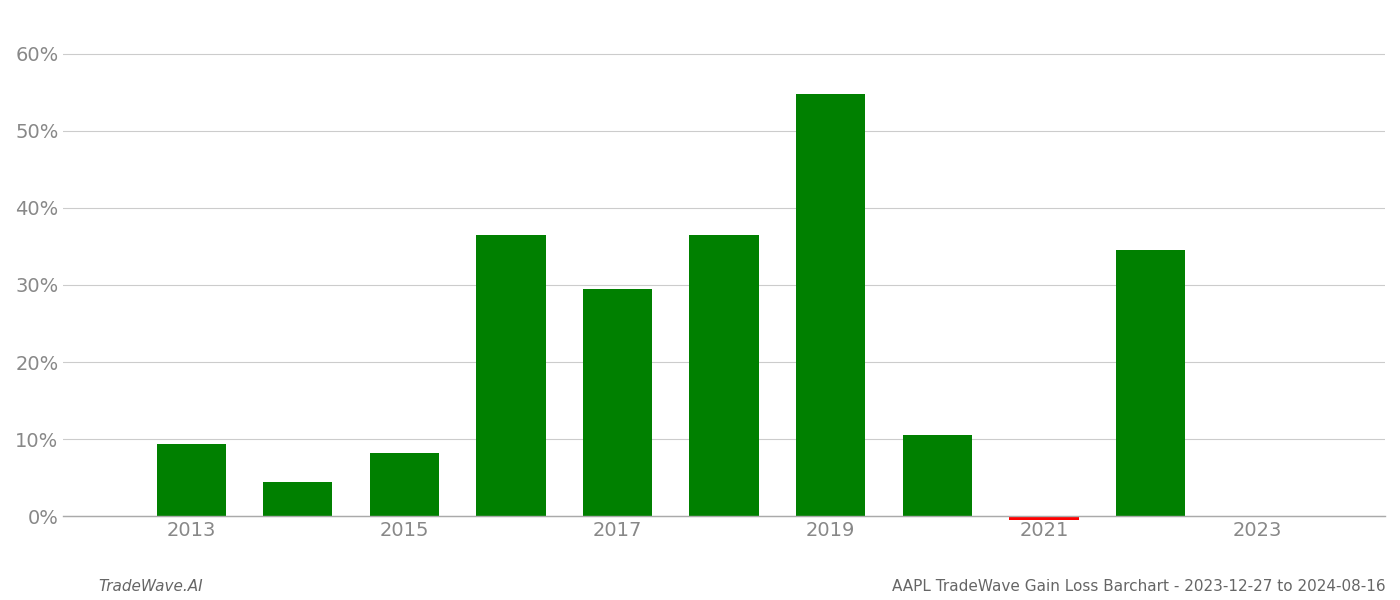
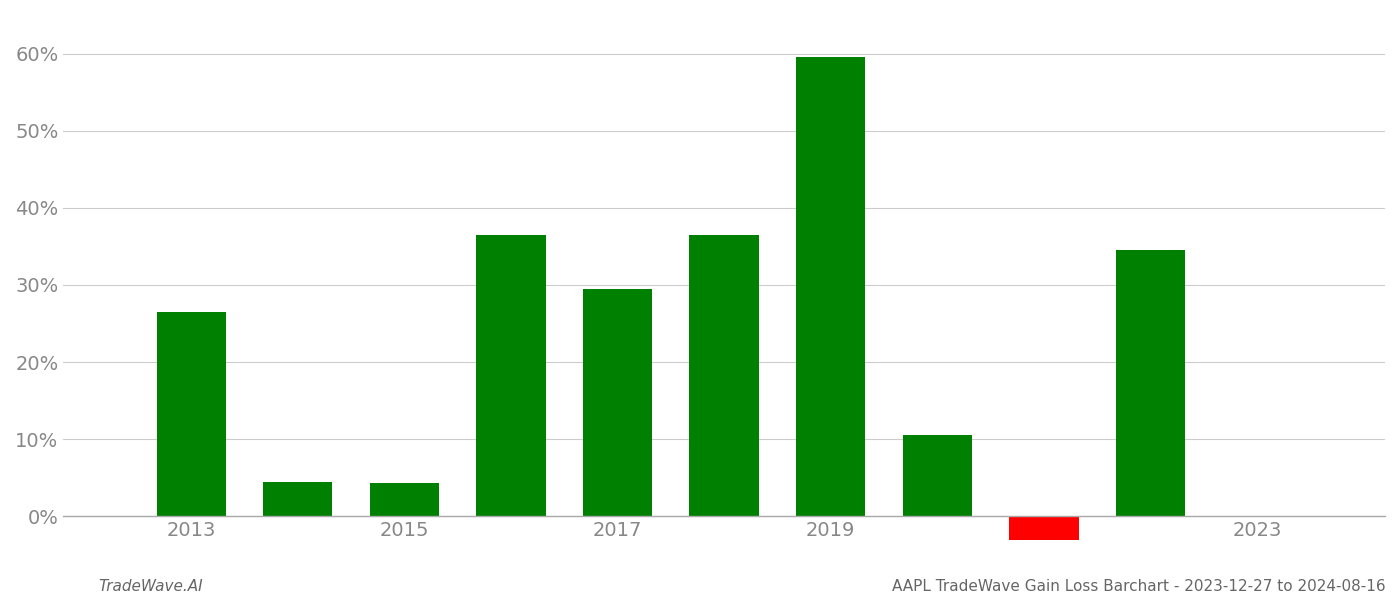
2013: 9.4% -> 26.5%
2015: 8.2% -> 4.3%
2019: 54.8% -> 59.5%
2021: -0.4% -> -3.0%
